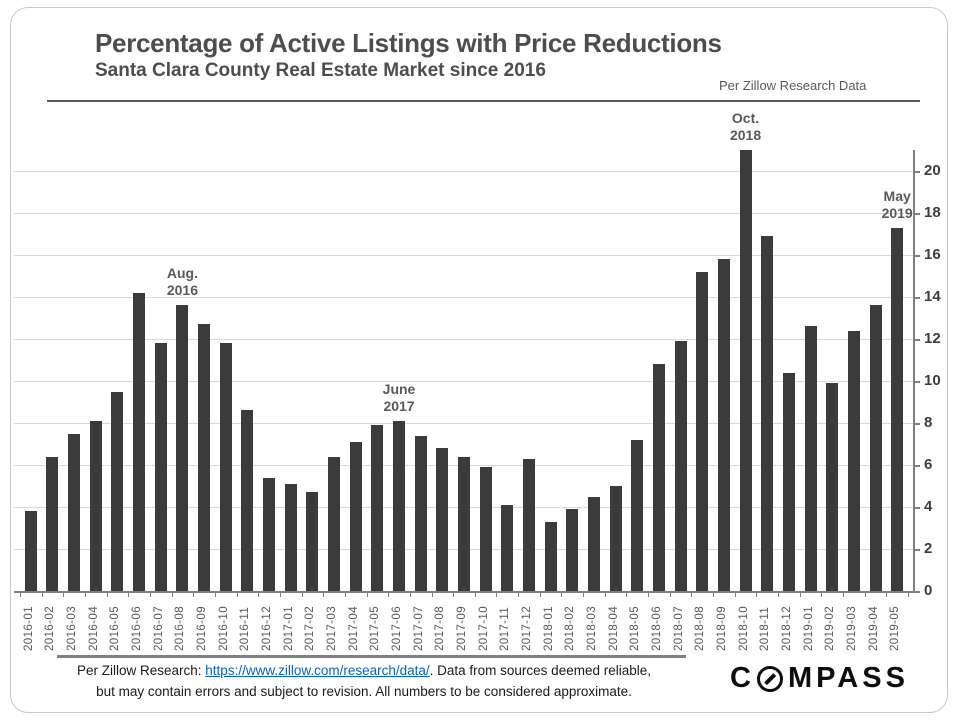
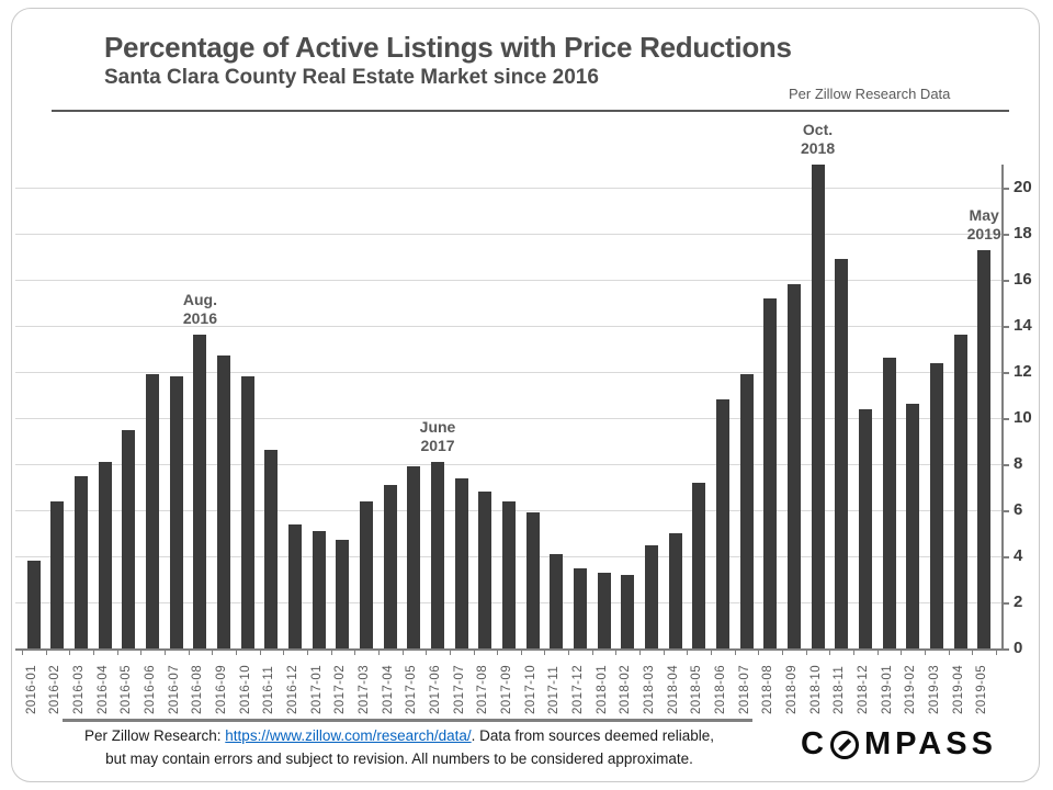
2016-06: 14.2 -> 11.9
2017-12: 6.3 -> 3.5
2018-02: 3.9 -> 3.2
2019-02: 9.9 -> 10.6
